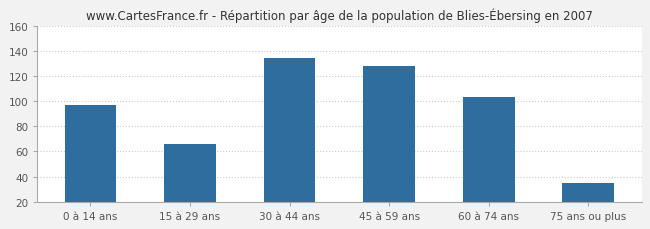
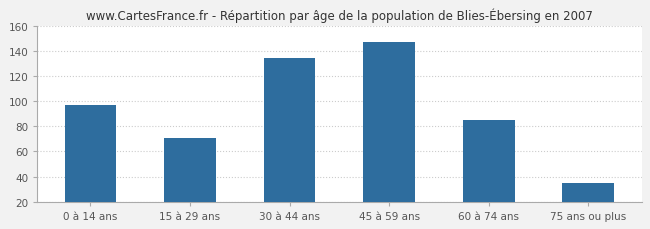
15 à 29 ans: 66 -> 71
45 à 59 ans: 128 -> 147
60 à 74 ans: 103 -> 85
